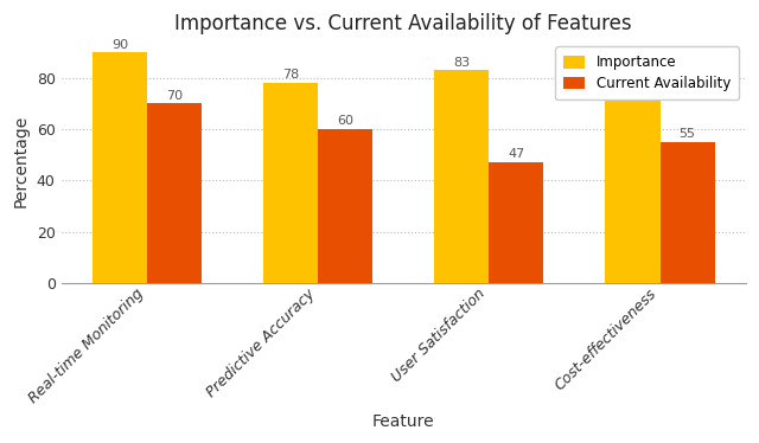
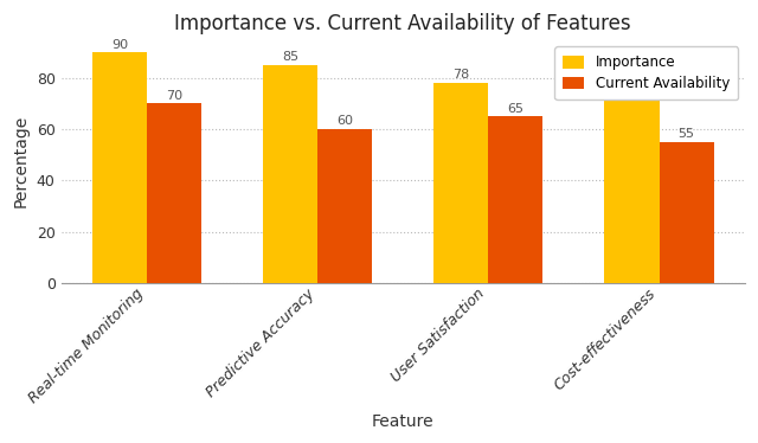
Importance/Predictive Accuracy: 78 -> 85
Importance/User Satisfaction: 83 -> 78
Current Availability/User Satisfaction: 47 -> 65
